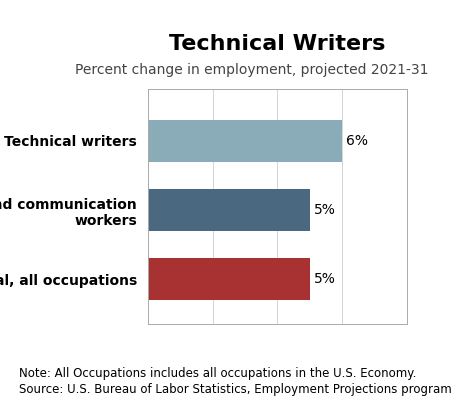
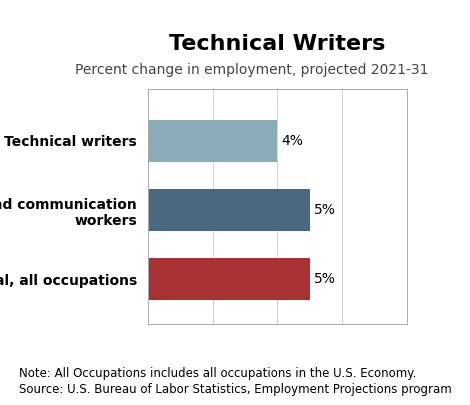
Technical writers: 6% -> 4%
